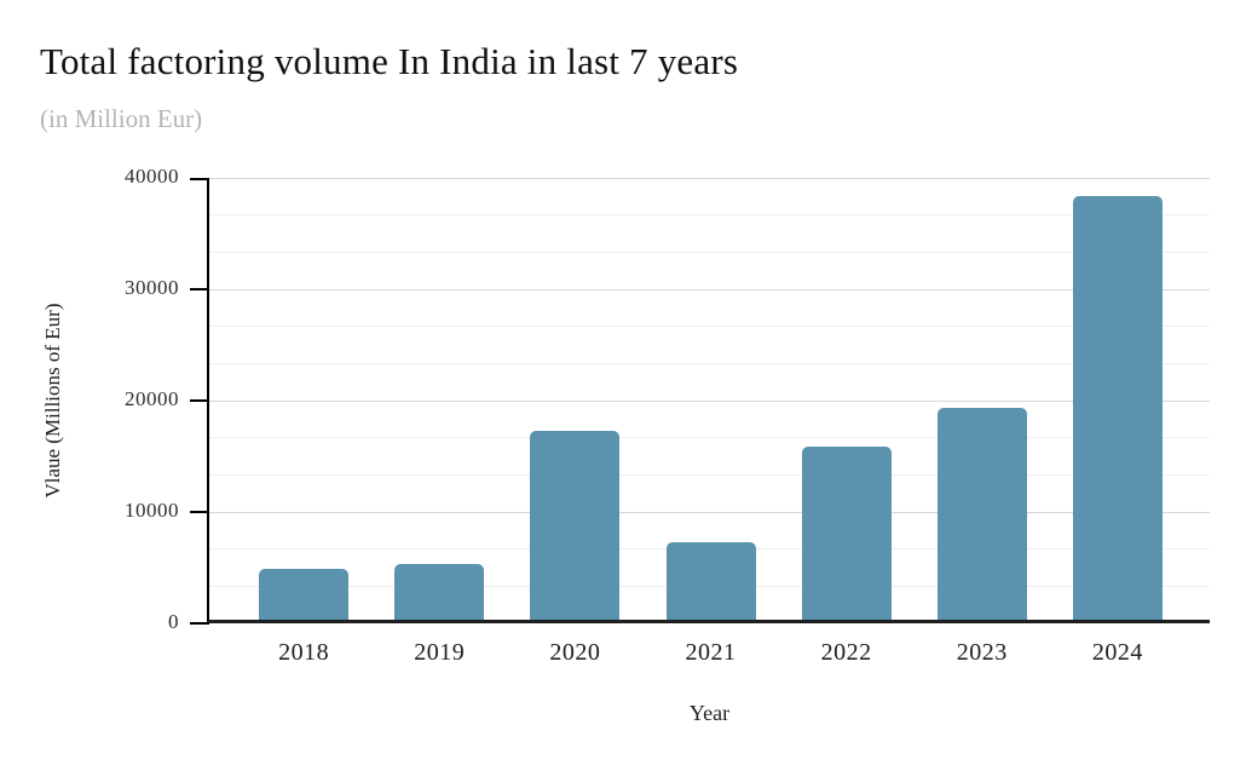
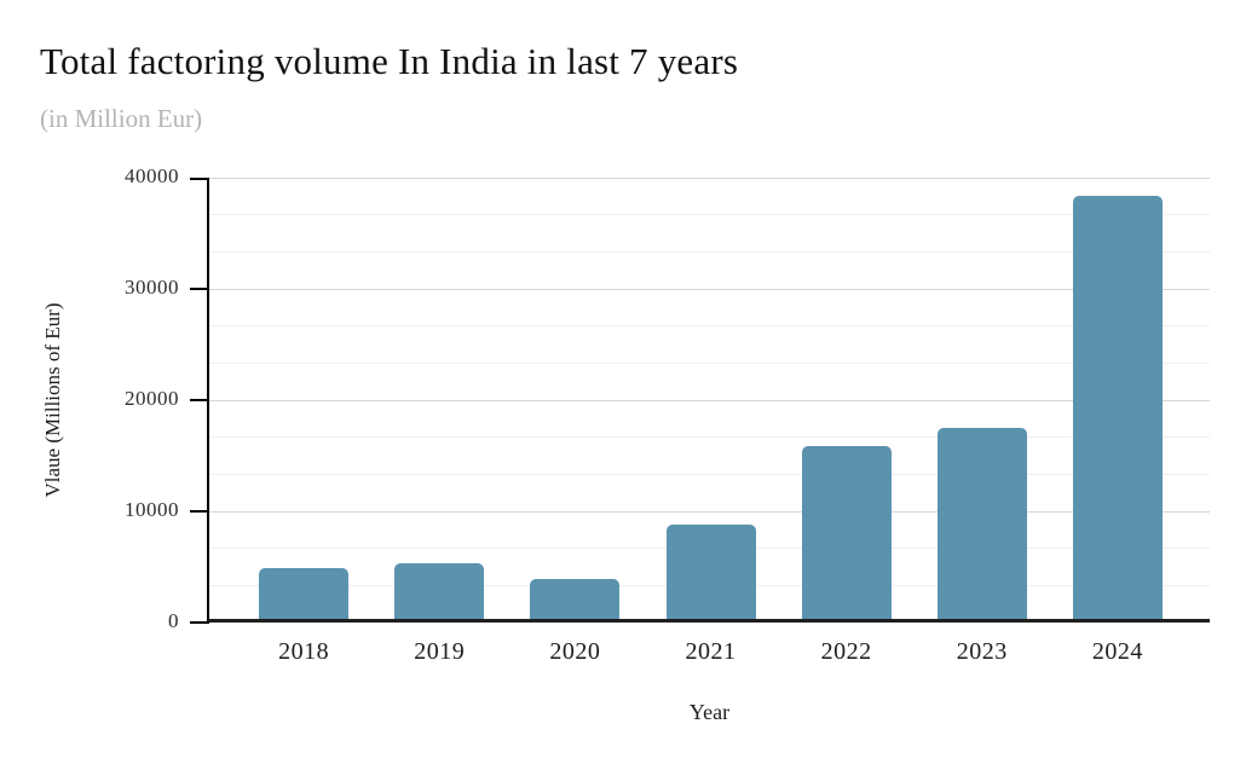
2020: 17000 -> 4000
2021: 7000 -> 9000
2023: 19000 -> 17000
